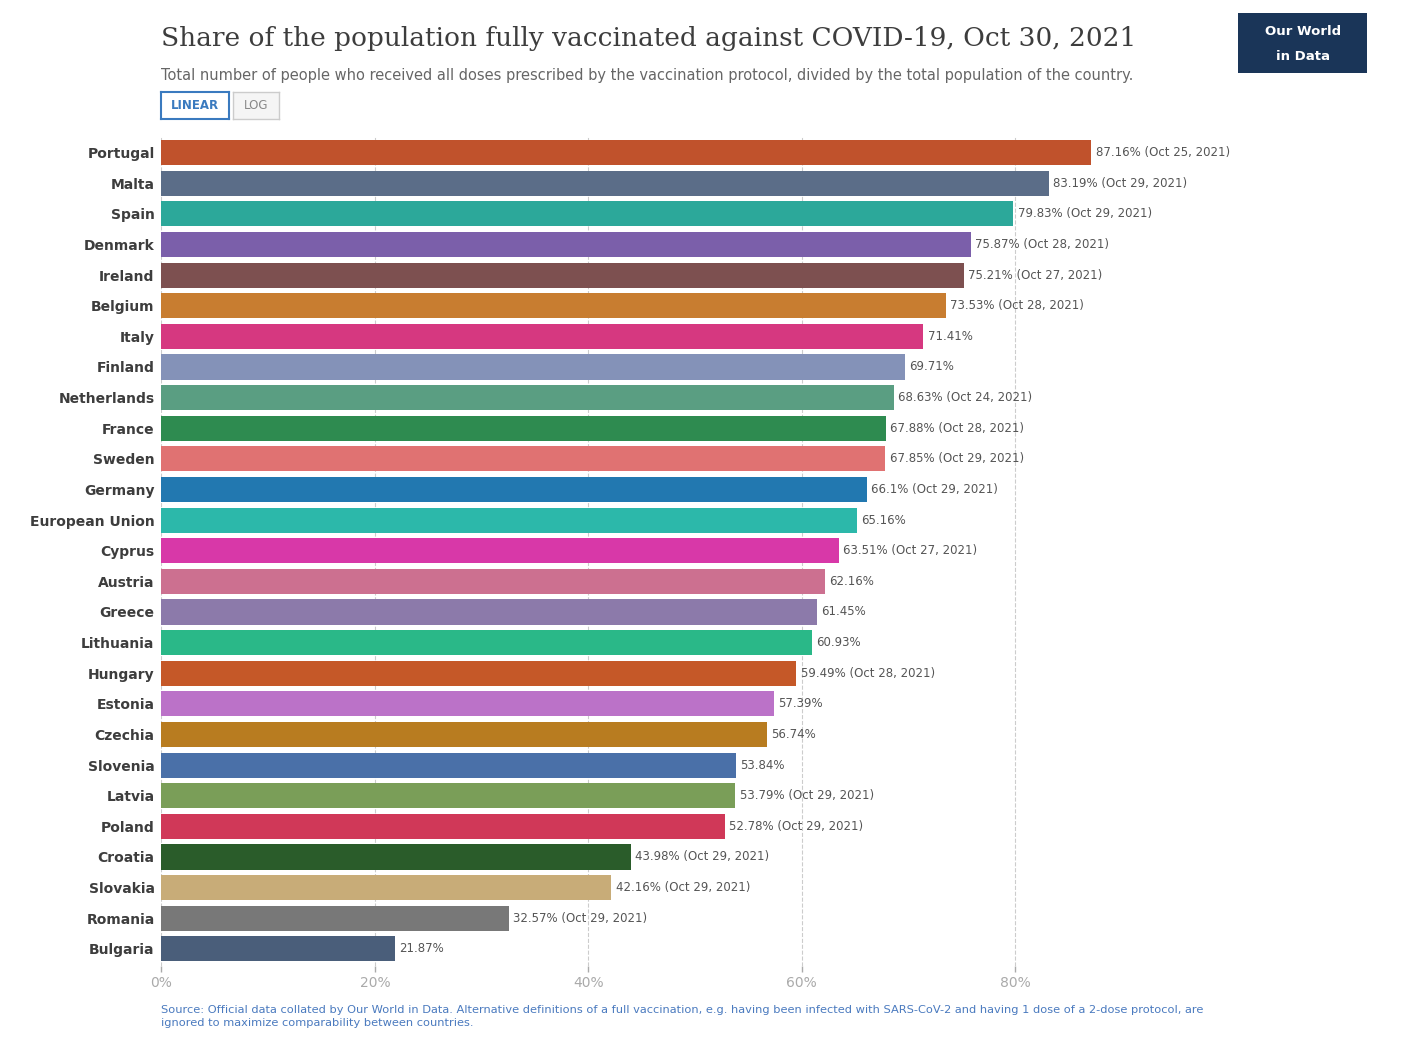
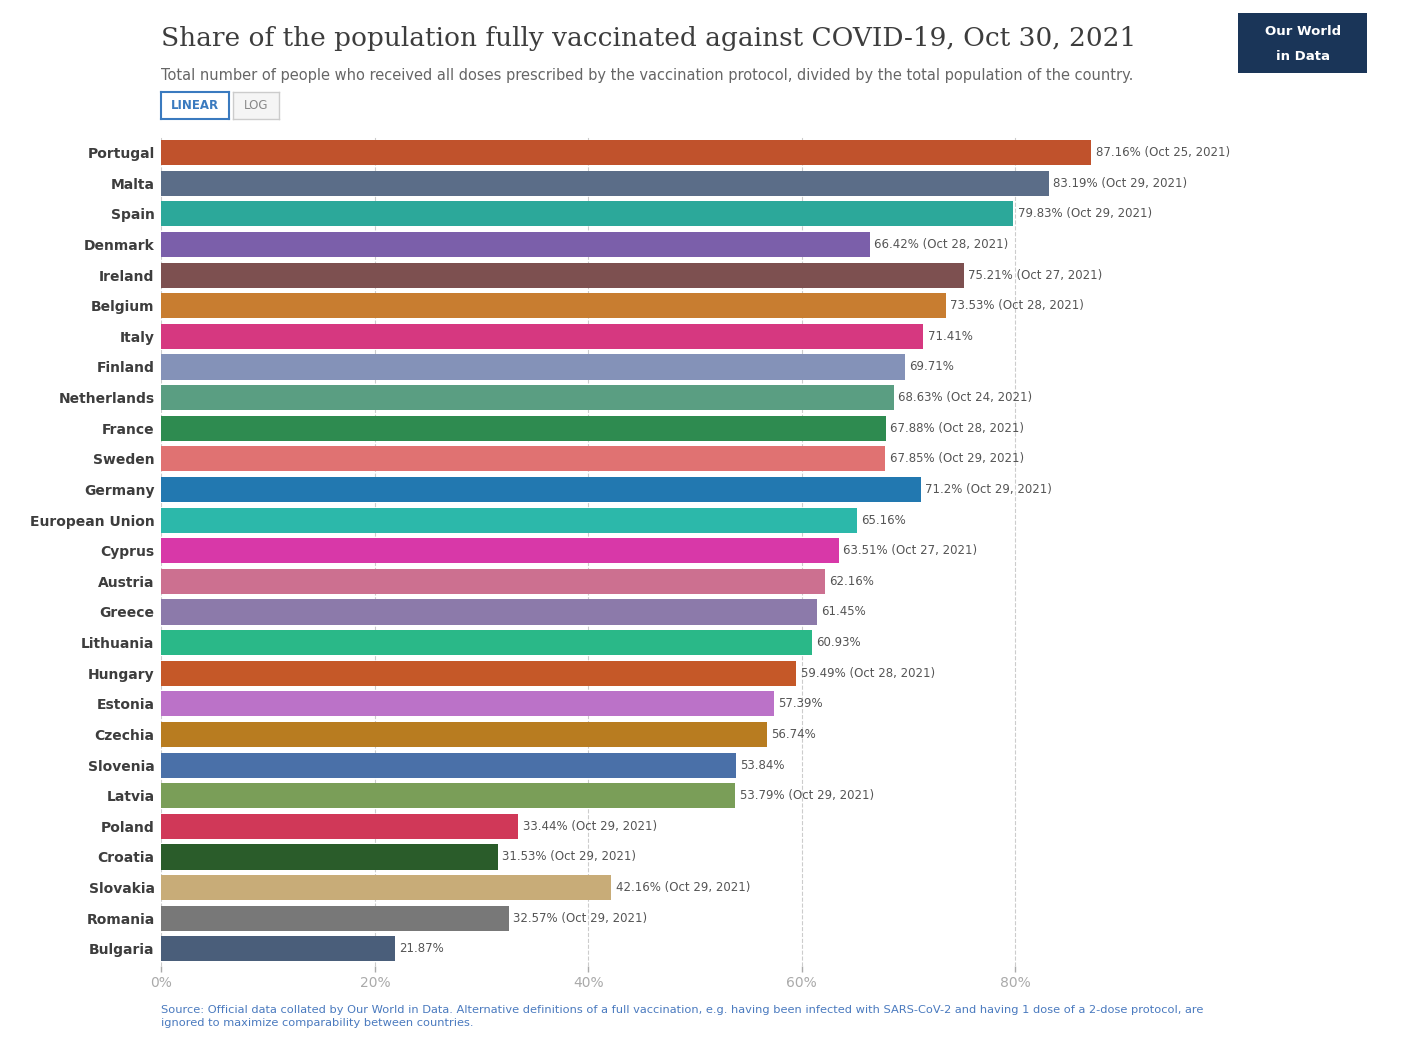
Denmark: 75.87% -> 66.42%
Germany: 66.1% -> 71.2%
Poland: 52.78% -> 33.44%
Croatia: 43.98% -> 31.53%
